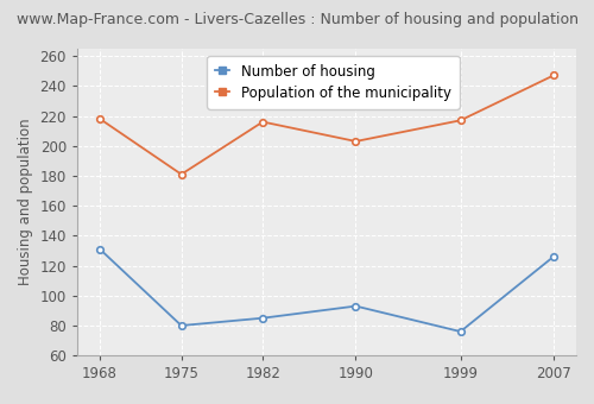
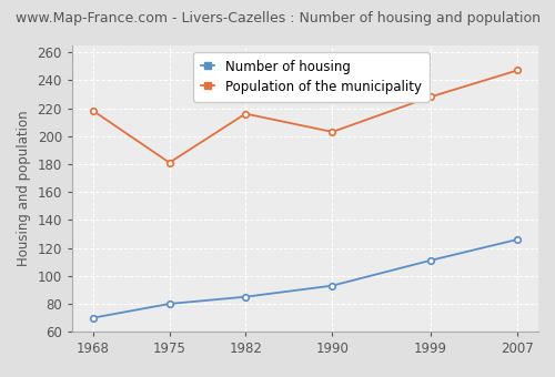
Number of housing/1968: 131 -> 70
Number of housing/1999: 76 -> 111
Population of the municipality/1999: 217 -> 228
